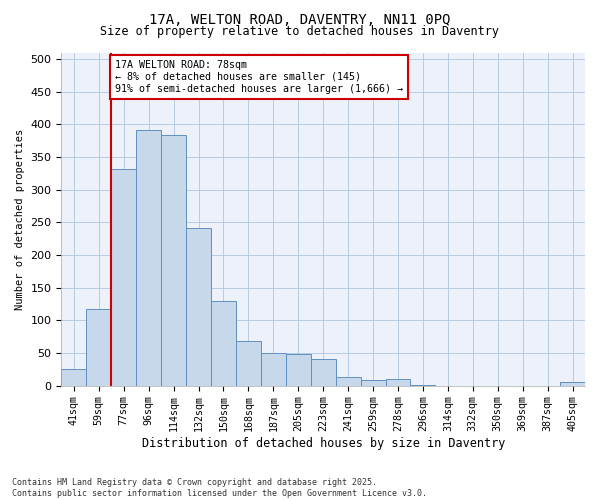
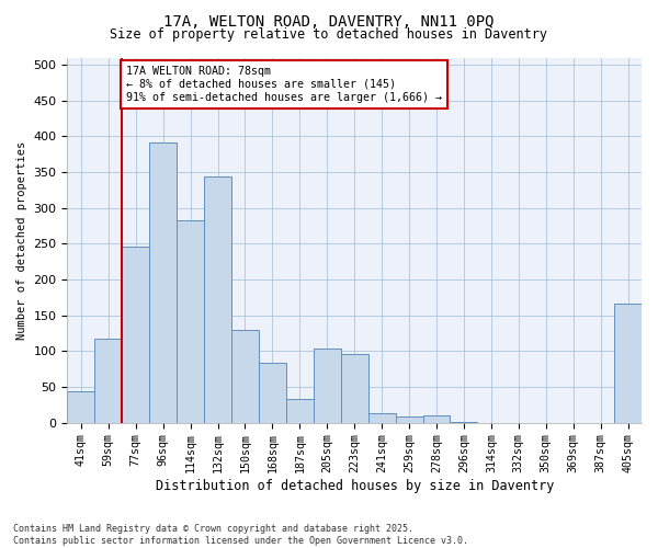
41sqm: 25 -> 44
77sqm: 331 -> 246
114sqm: 383 -> 282
132sqm: 242 -> 344
168sqm: 68 -> 84
187sqm: 50 -> 34
205sqm: 48 -> 104
223sqm: 41 -> 96
405sqm: 6 -> 166
